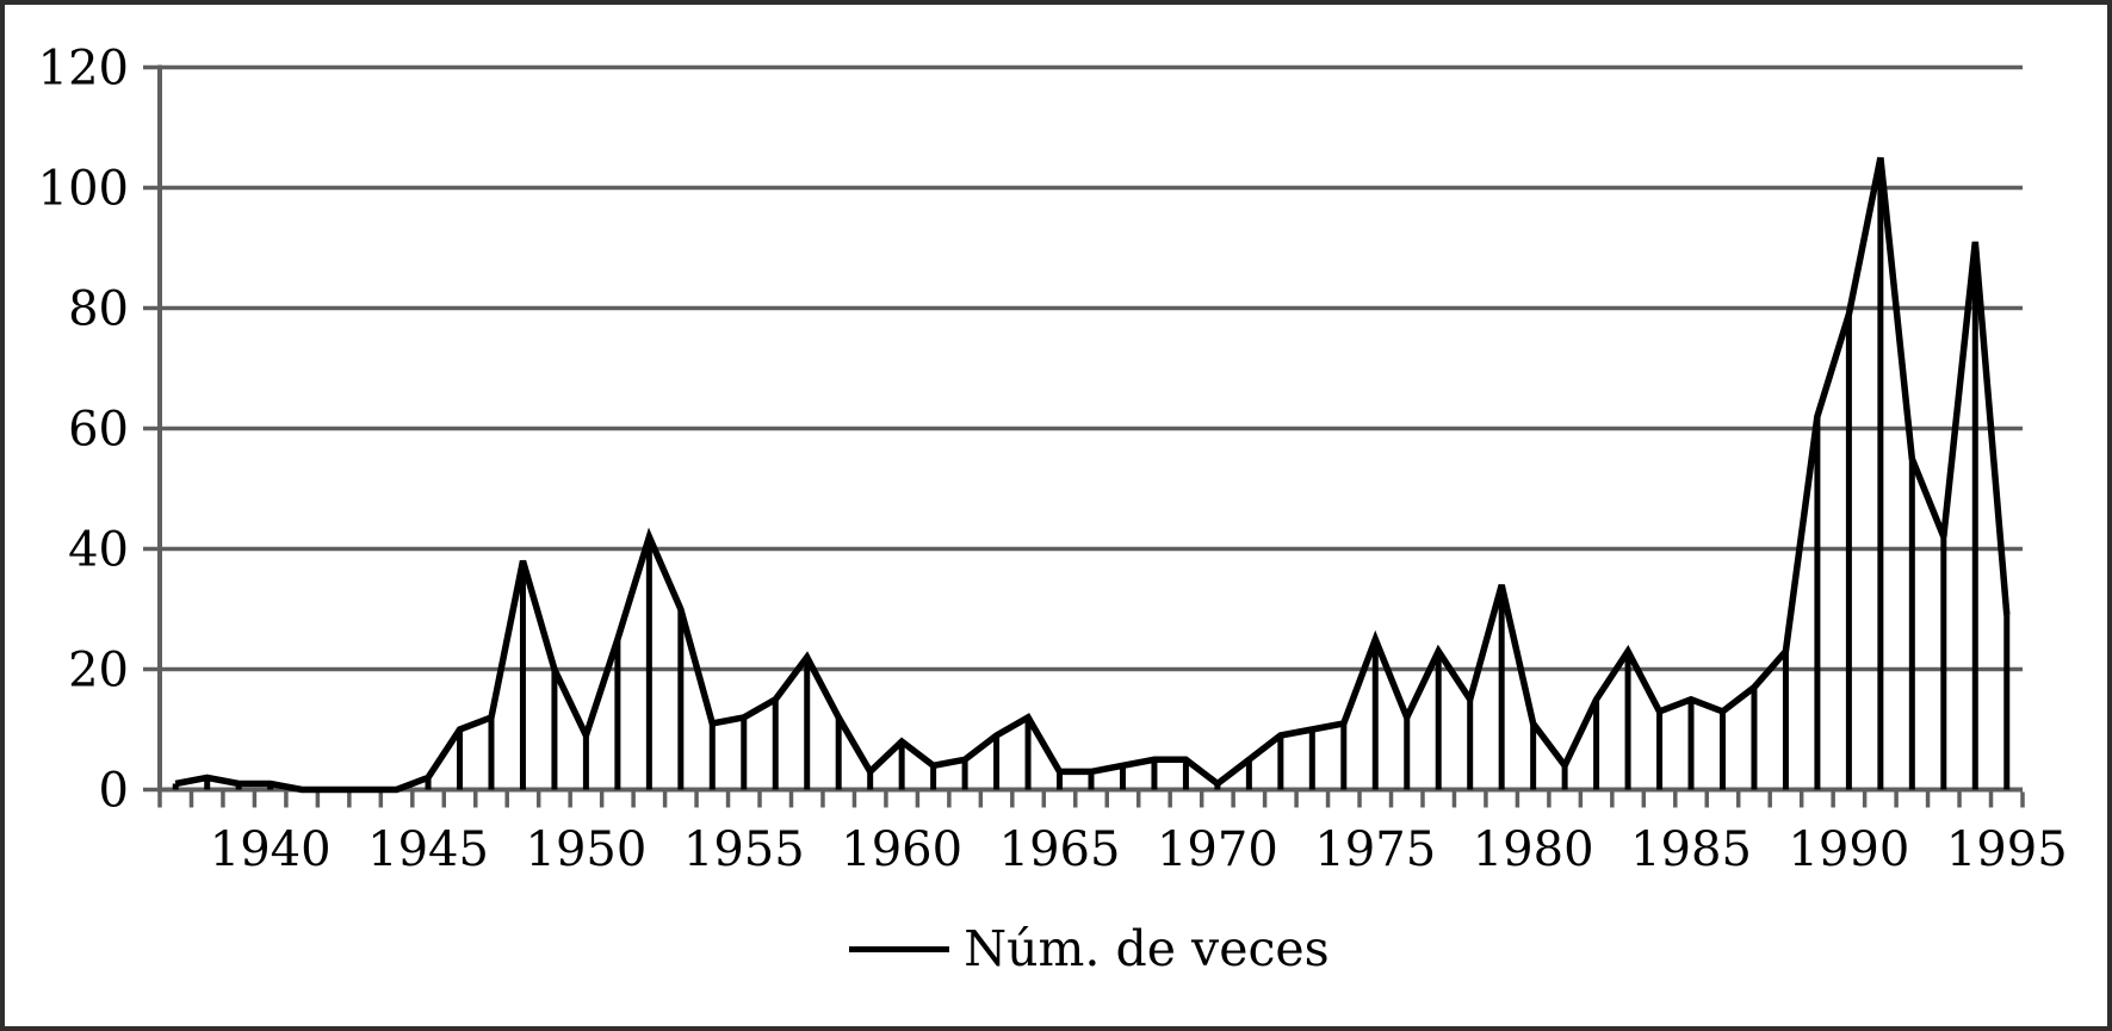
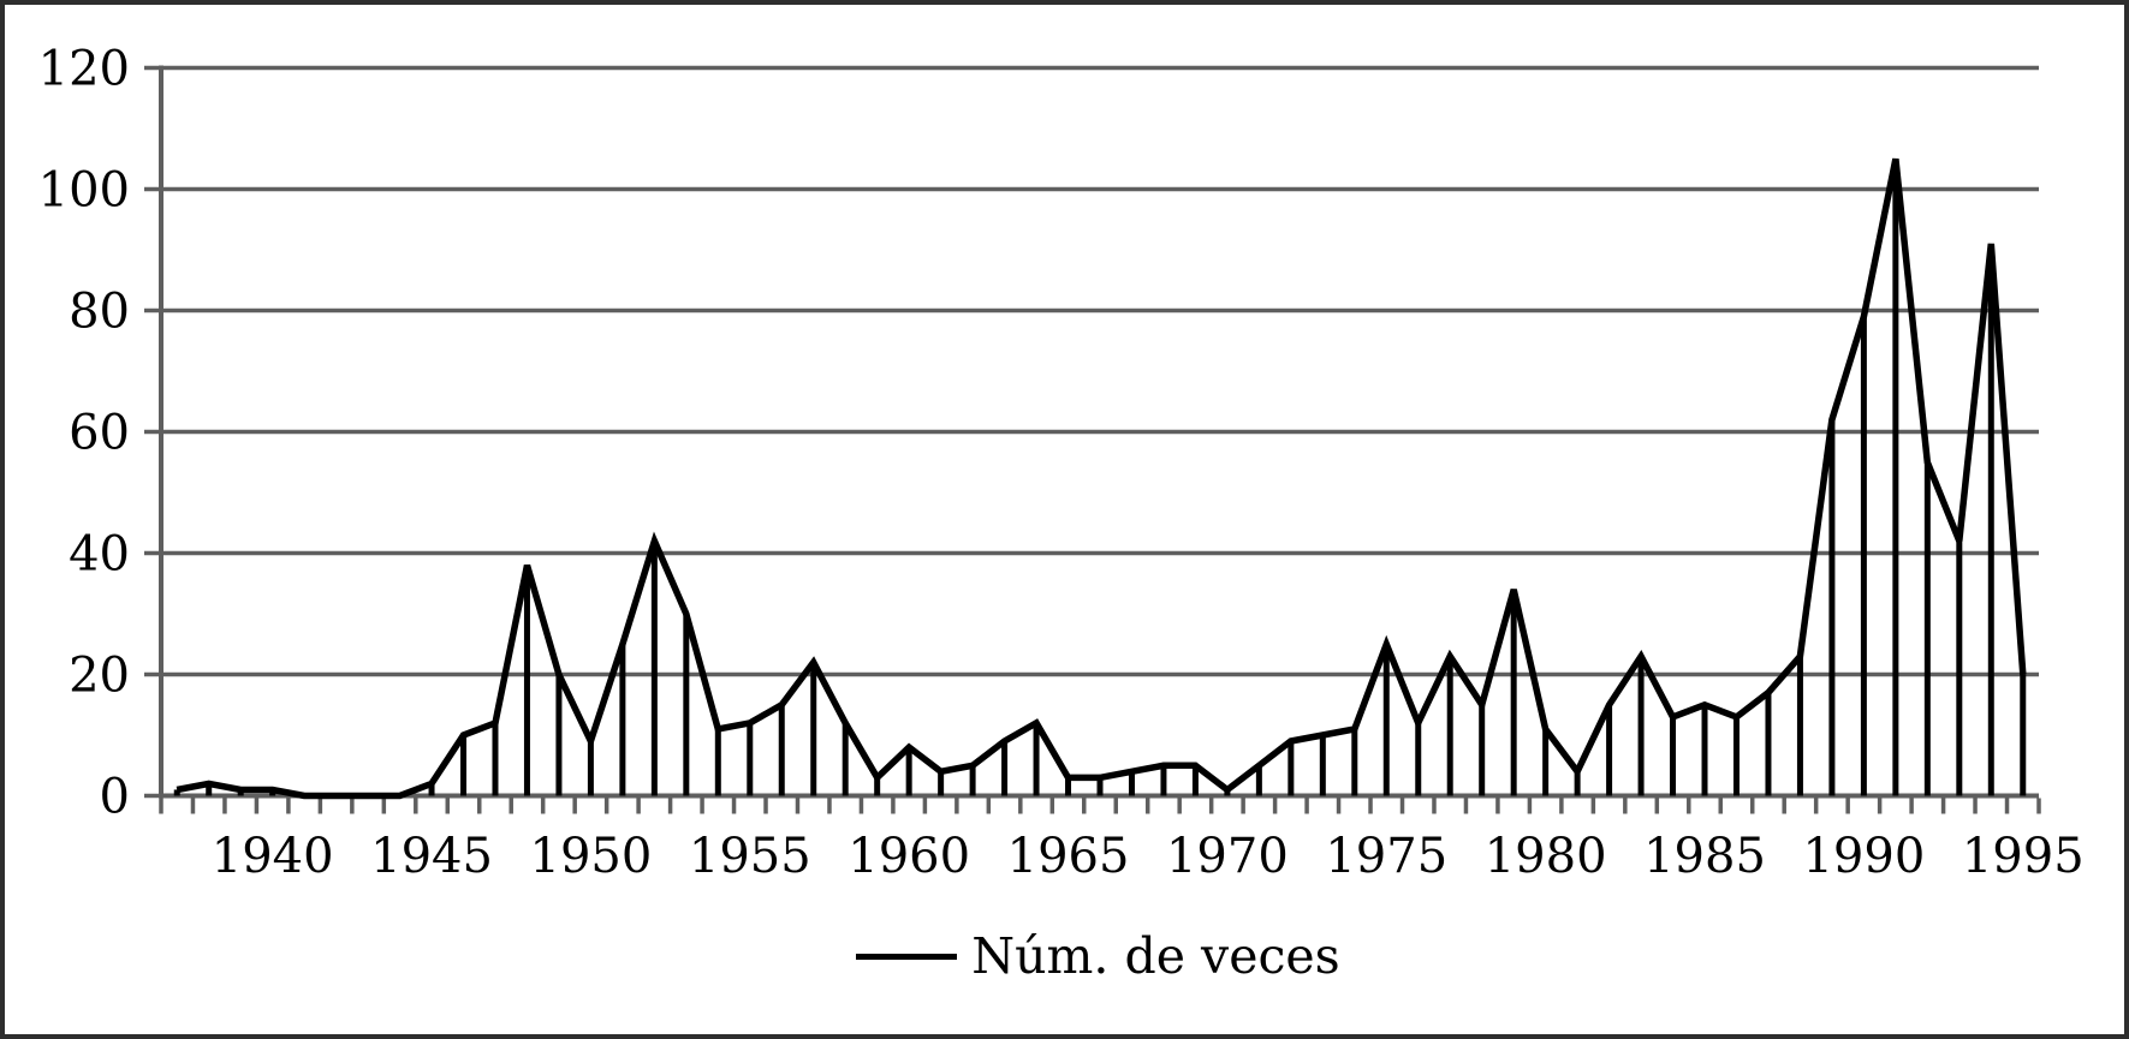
1995: 29 -> 20
